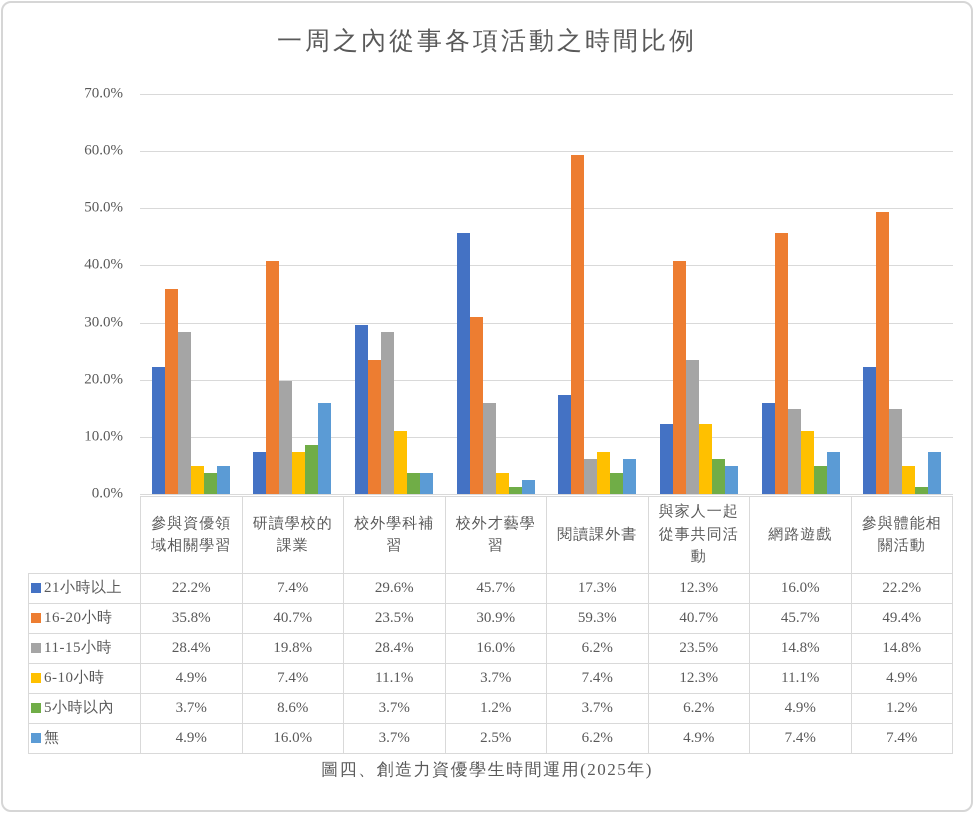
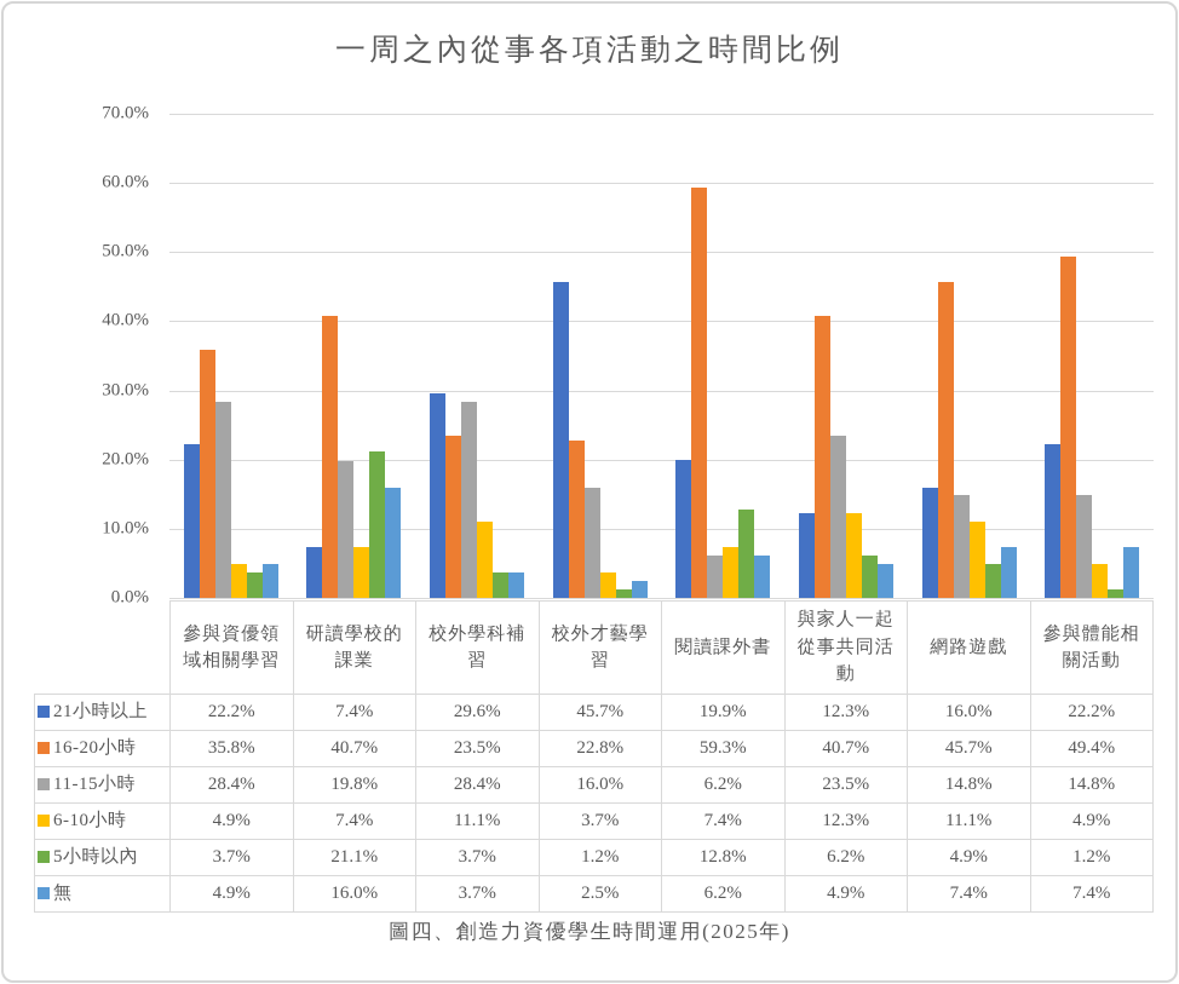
5小時以內/研讀學校的課業: 8.6% -> 21.1%
16-20小時/校外才藝學習: 30.9% -> 22.8%
21小時以上/閱讀課外書: 17.3% -> 19.9%
5小時以內/閱讀課外書: 3.7% -> 12.8%
